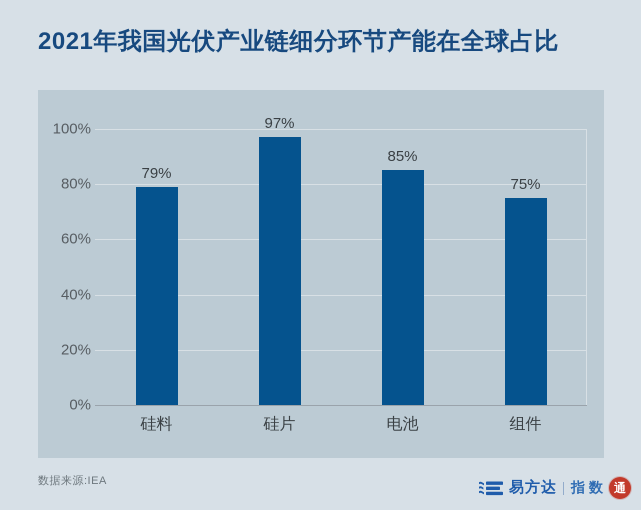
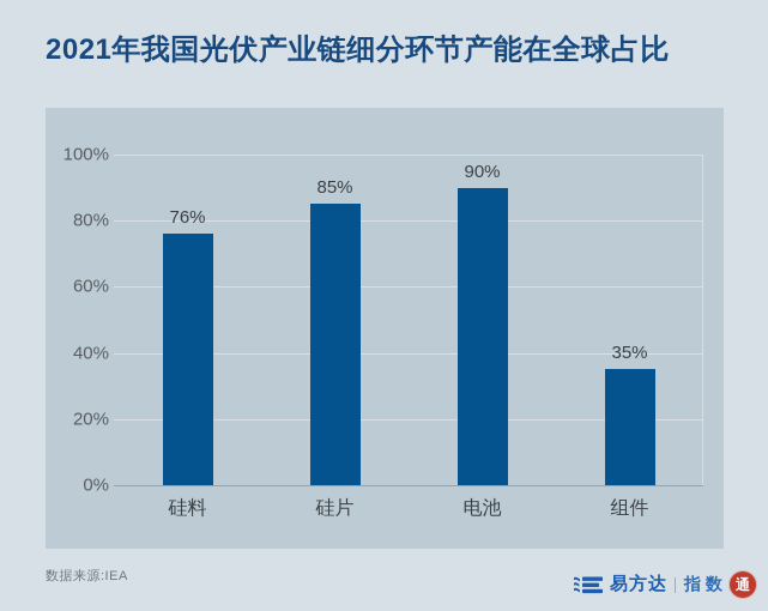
硅料: 79% -> 76%
硅片: 97% -> 85%
电池: 85% -> 90%
组件: 75% -> 35%
